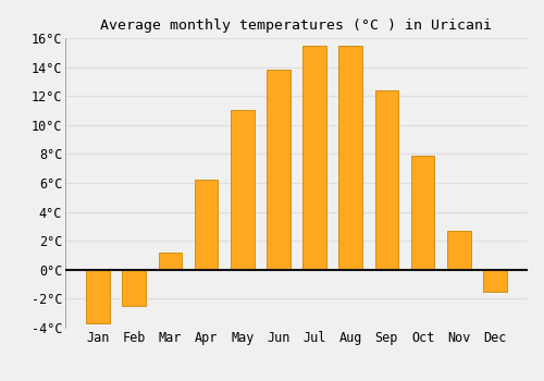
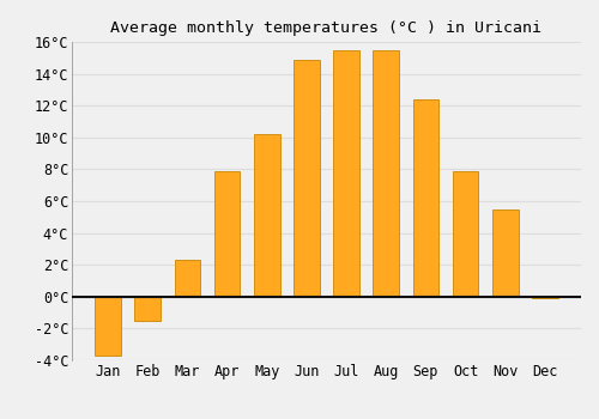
Feb: -2.5°C -> -1.5°C
Mar: 1.2°C -> 2.3°C
Apr: 6.2°C -> 7.9°C
May: 11.0°C -> 10.2°C
Jun: 13.8°C -> 14.9°C
Nov: 2.7°C -> 5.5°C
Dec: -1.5°C -> -0.1°C
